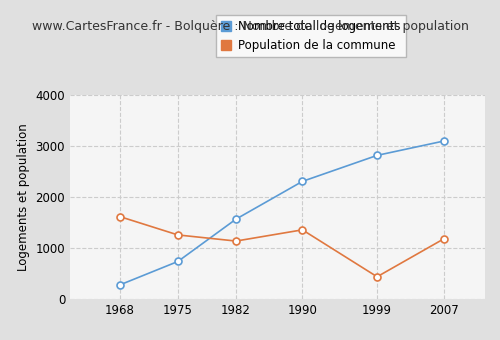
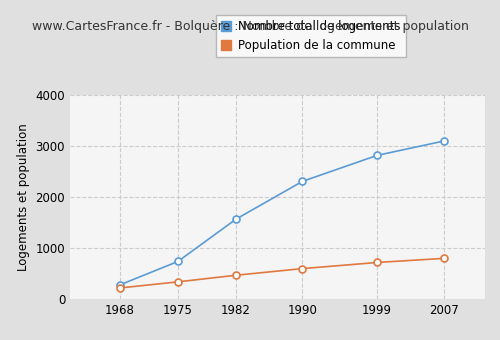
Population de la commune/1968: 1620 -> 220
Population de la commune/1975: 1260 -> 340
Population de la commune/1982: 1140 -> 470
Population de la commune/1990: 1360 -> 600
Population de la commune/1999: 440 -> 720
Population de la commune/2007: 1180 -> 800
